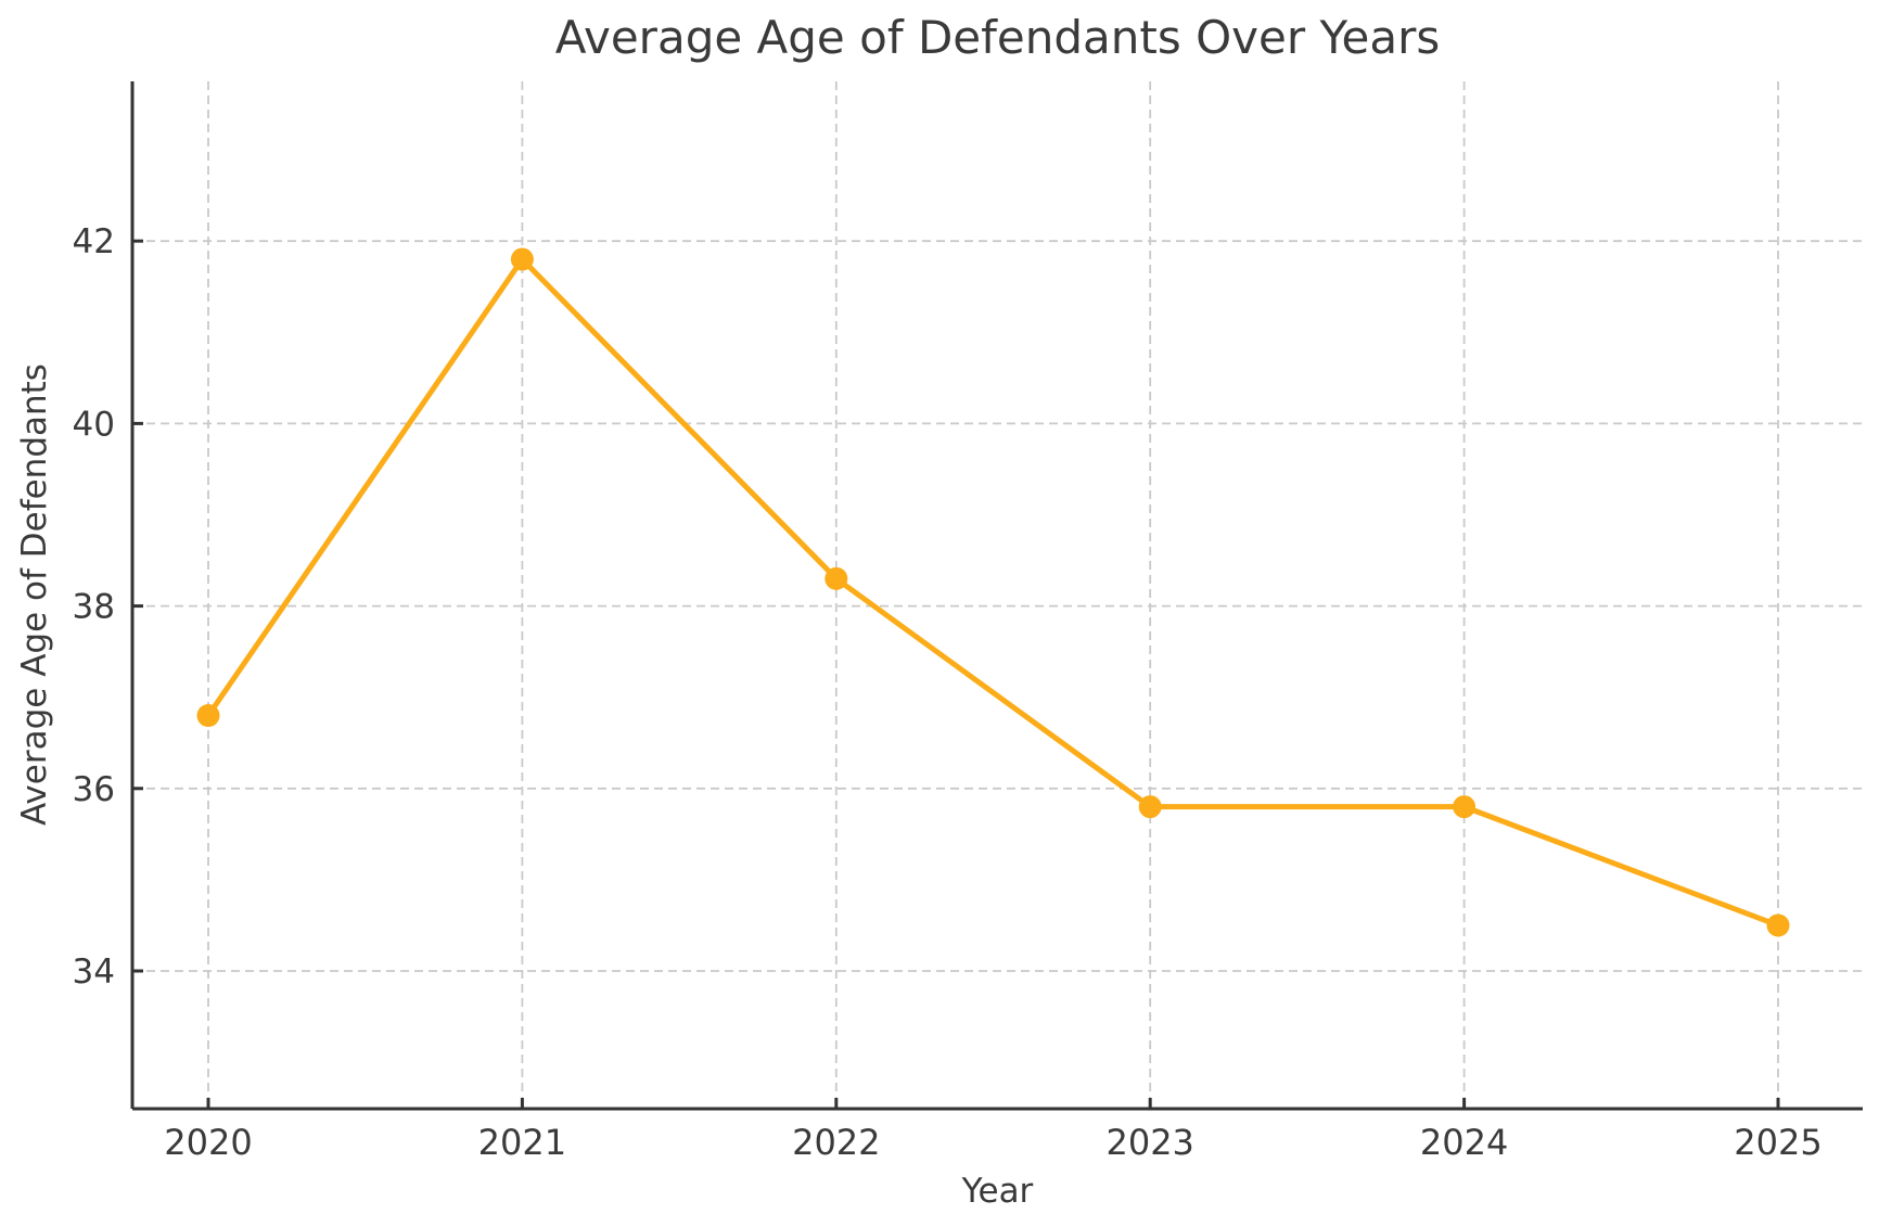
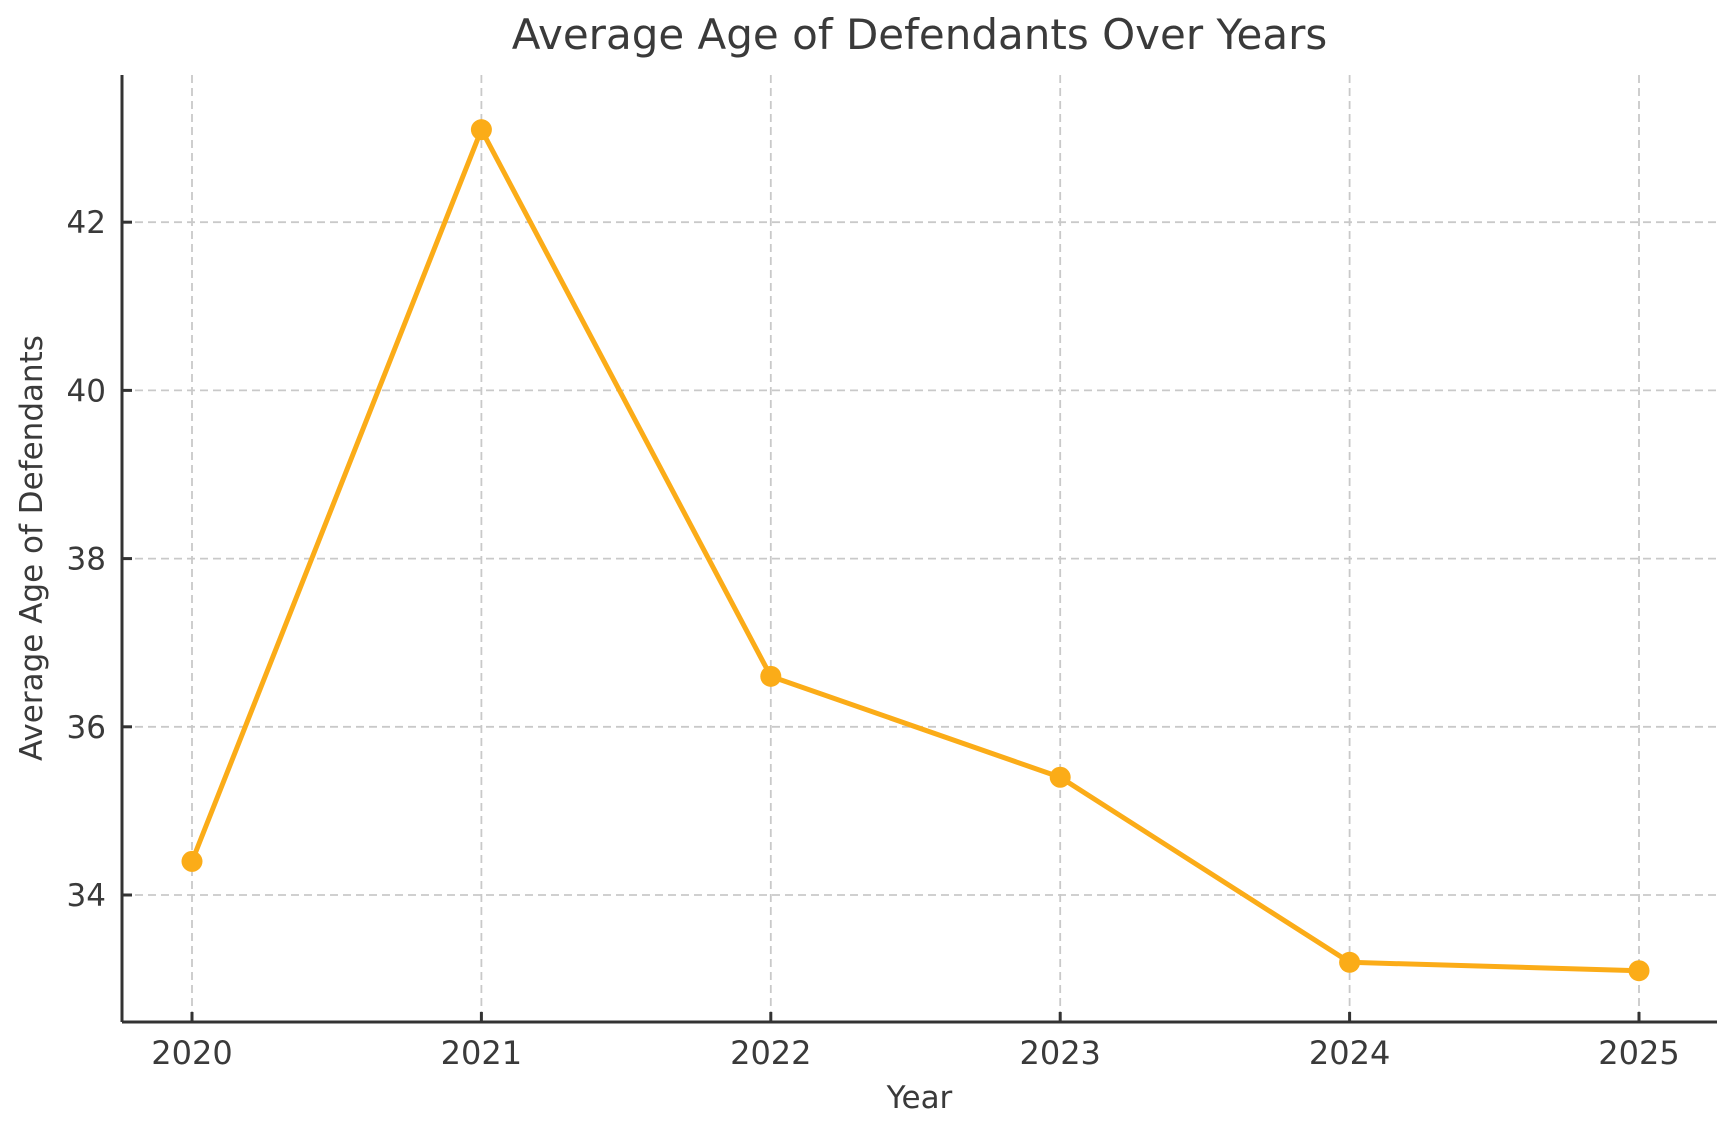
2020: 36.8 -> 34.4
2021: 41.8 -> 43.1
2022: 38.3 -> 36.6
2023: 35.8 -> 35.4
2024: 35.8 -> 33.2
2025: 34.5 -> 33.1
